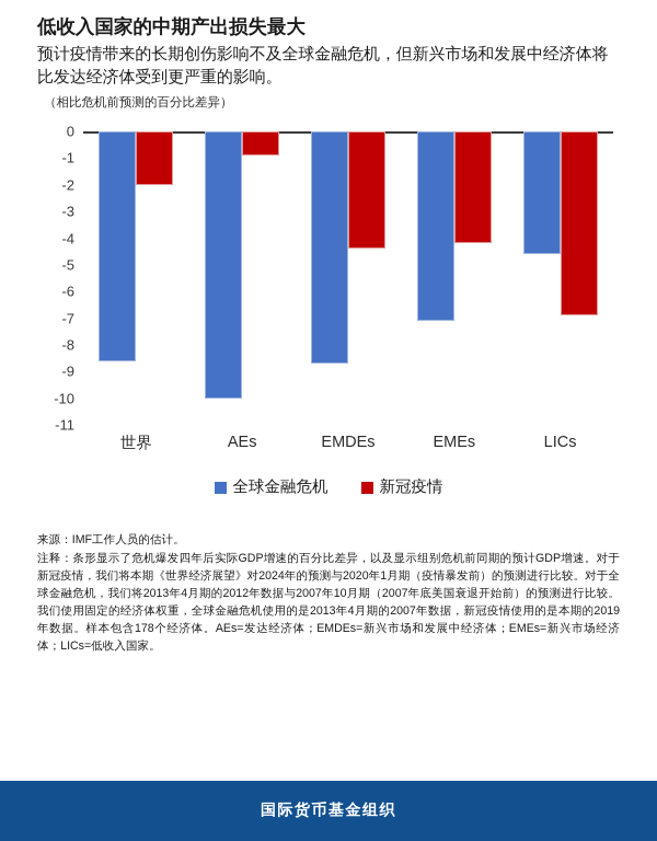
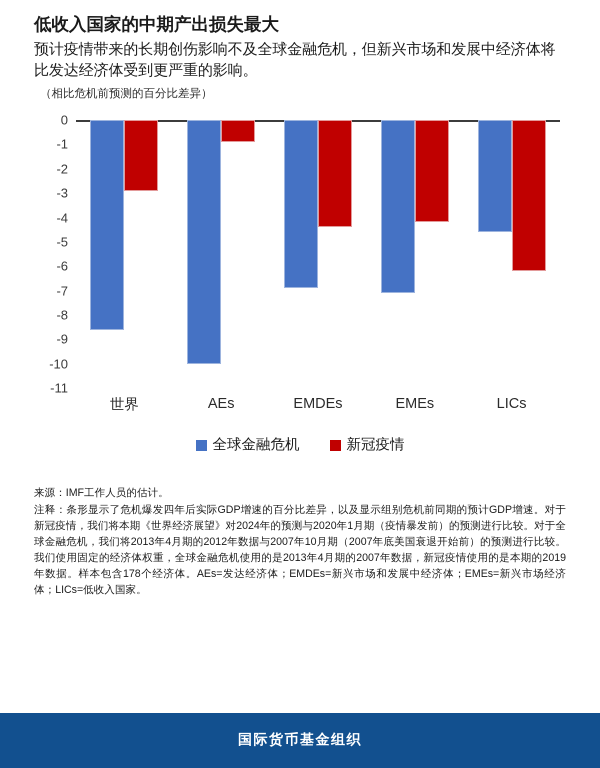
新冠疫情/世界: -2.0 -> -2.9
全球金融危机/EMDEs: -8.7 -> -6.9
新冠疫情/LICs: -6.9 -> -6.2
